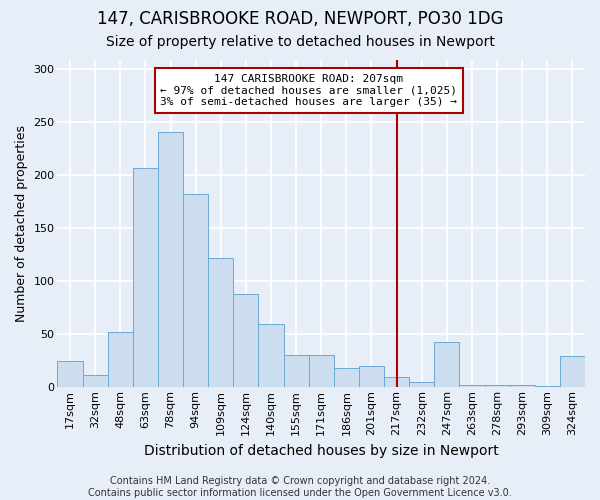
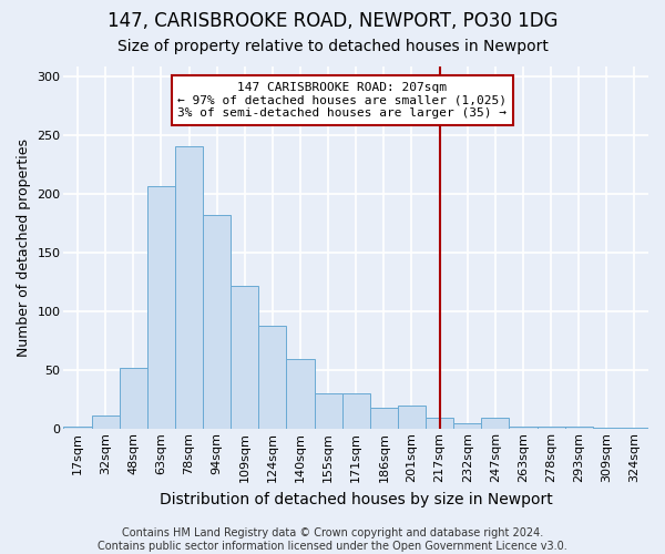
17sqm: 25 -> 2
247sqm: 43 -> 10
324sqm: 29 -> 1
